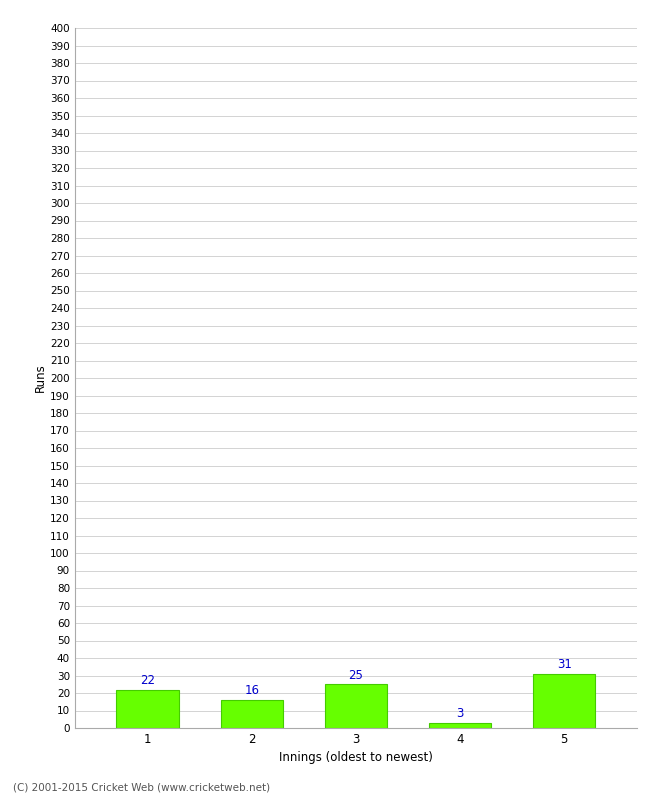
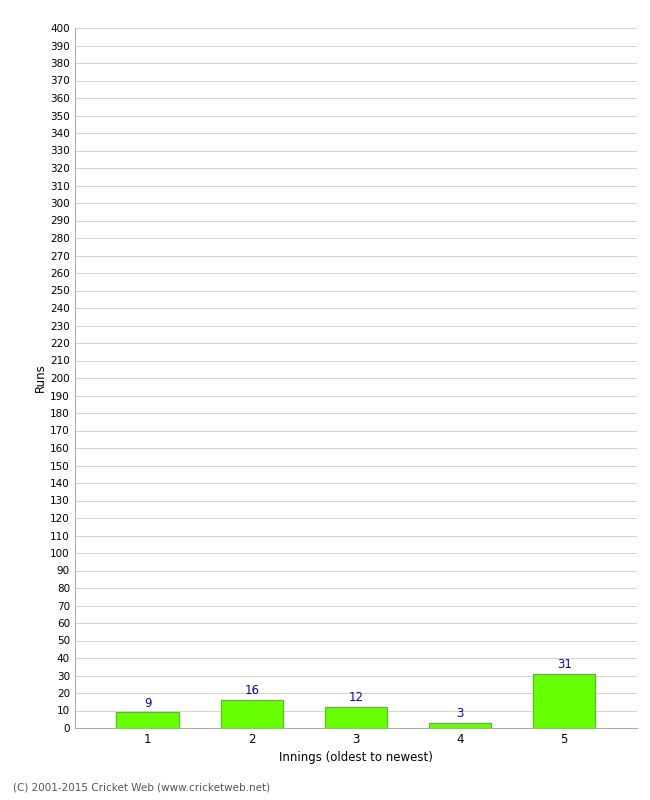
1: 22 -> 9
3: 25 -> 12
